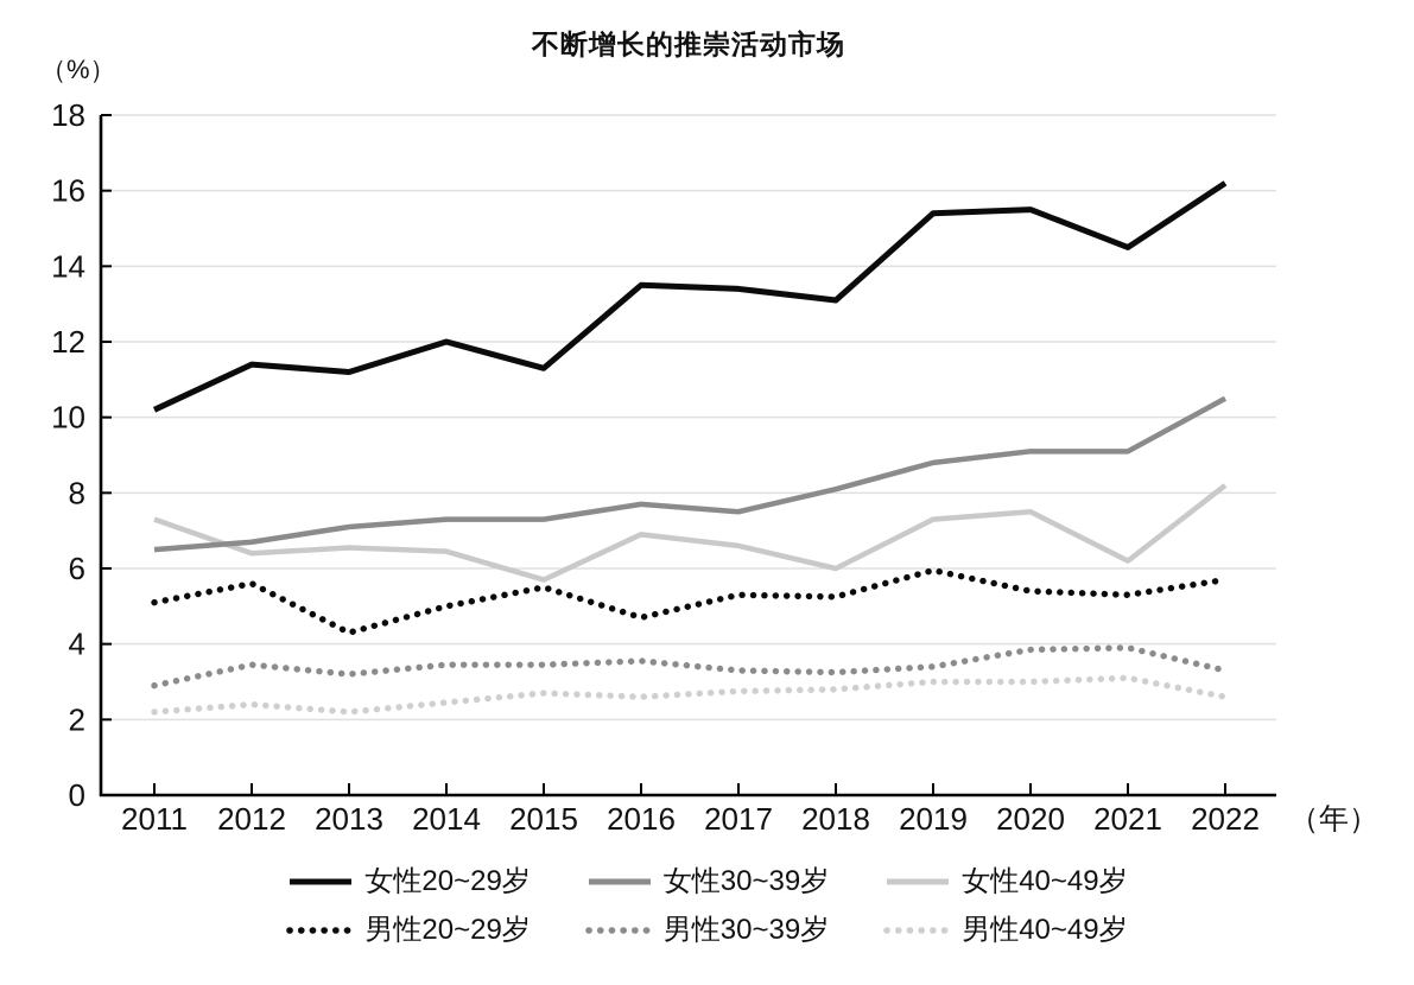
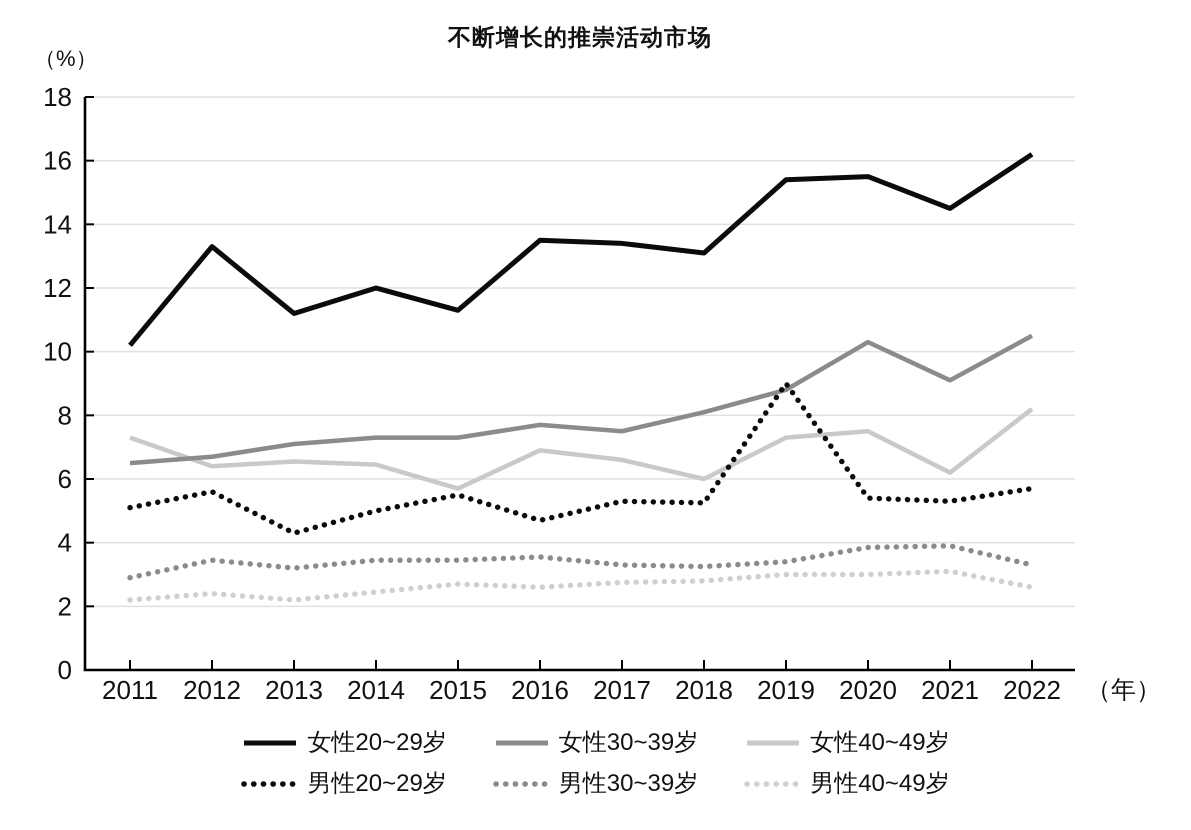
女性20~29岁/2012: 11.4 -> 13.3
男性20~29岁/2019: 6.0 -> 9.0
女性30~39岁/2020: 9.1 -> 10.3
